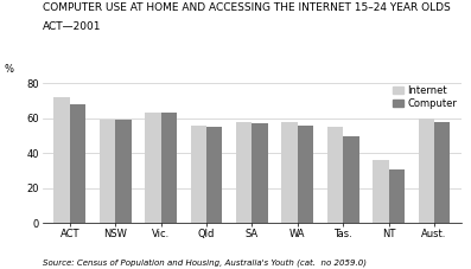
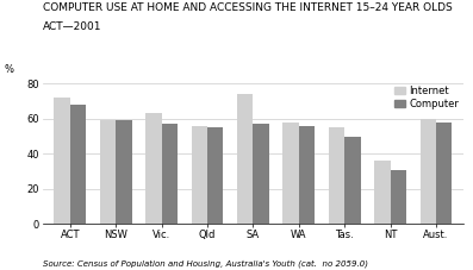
Computer/Vic.: 63 -> 57
Internet/SA: 58 -> 74
